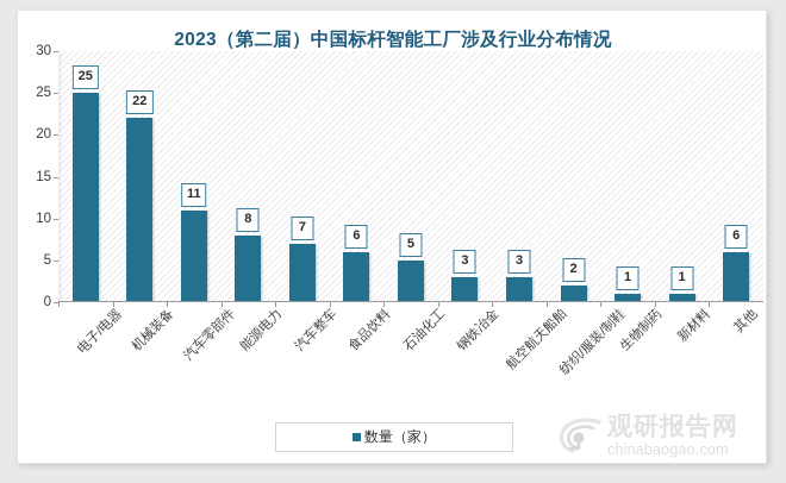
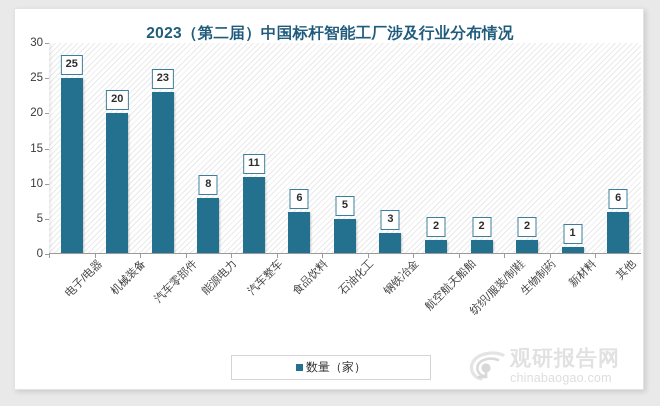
机械装备: 22 -> 20
汽车零部件: 11 -> 23
汽车整车: 7 -> 11
航空航天船舶: 3 -> 2
生物制药: 1 -> 2
